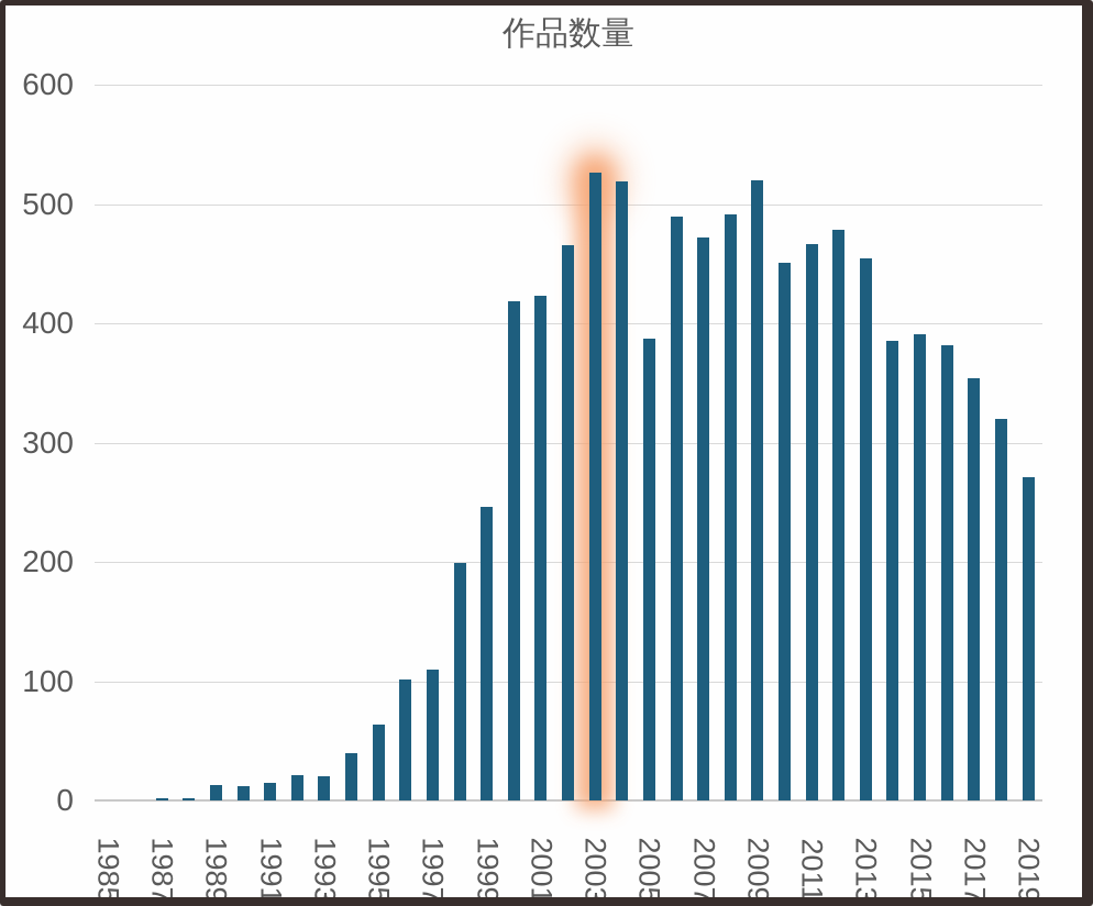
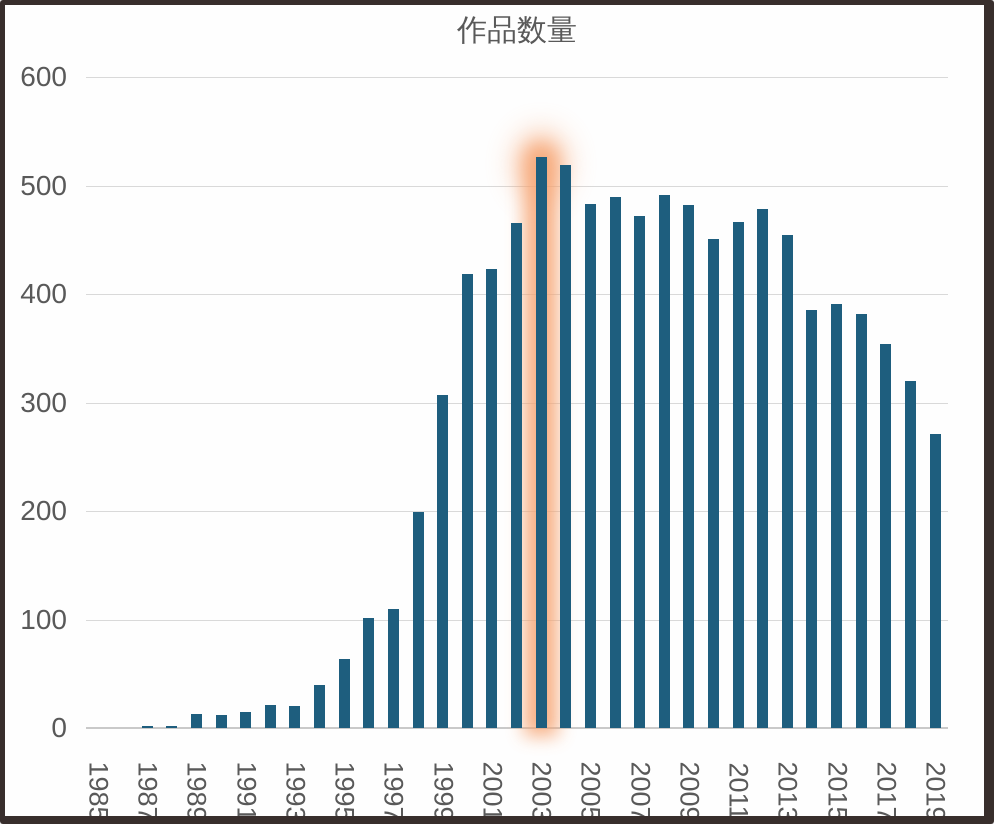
1999: 246 -> 307
2005: 387 -> 483
2009: 520 -> 482
